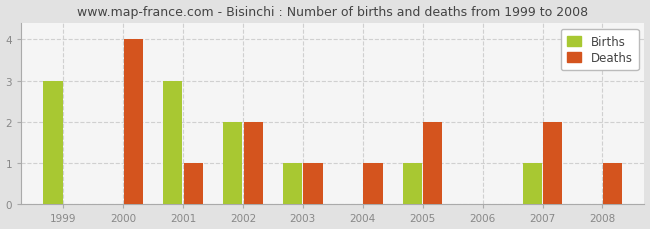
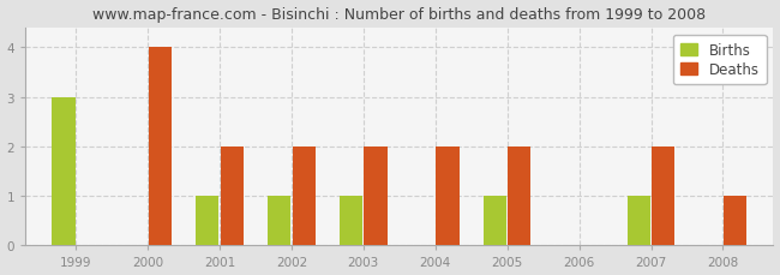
Births/2001: 3 -> 1
Deaths/2001: 1 -> 2
Births/2002: 2 -> 1
Deaths/2003: 1 -> 2
Deaths/2004: 1 -> 2
